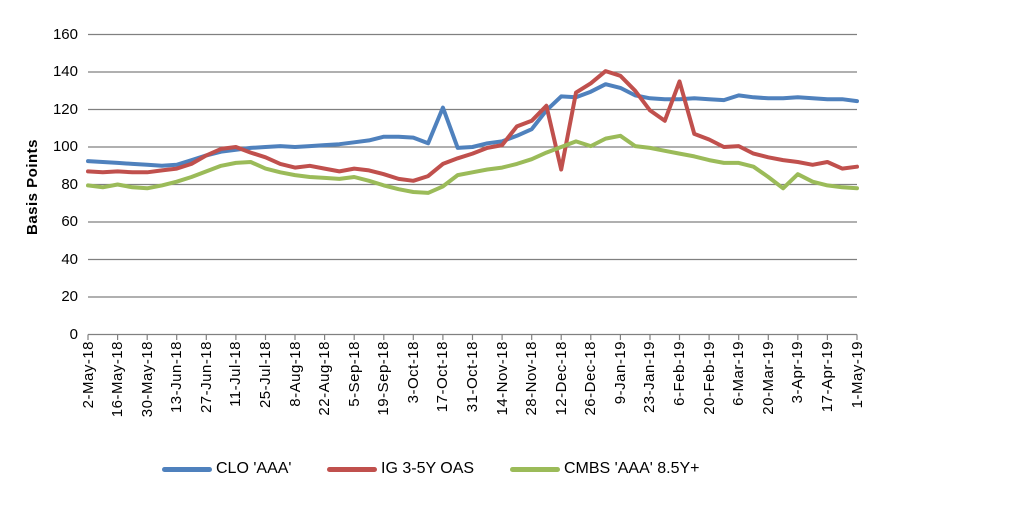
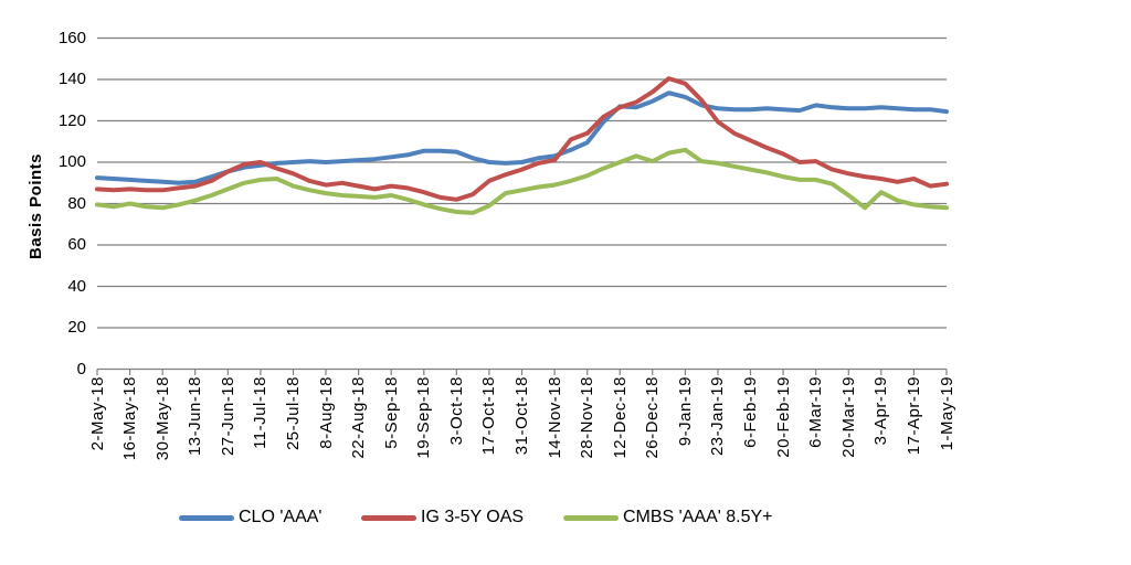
CLO 'AAA'/17-Oct-18: 121 -> 100
IG 3-5Y OAS/12-Dec-18: 88 -> 126
IG 3-5Y OAS/6-Feb-19: 135 -> 110
